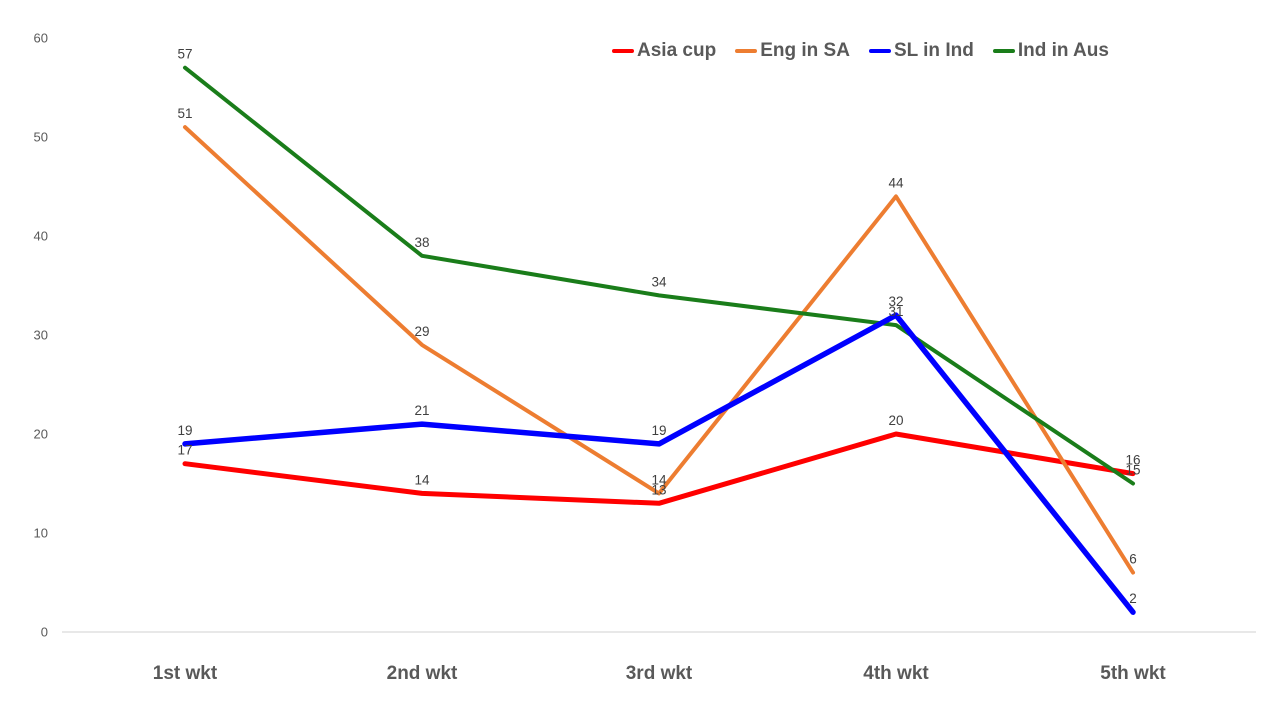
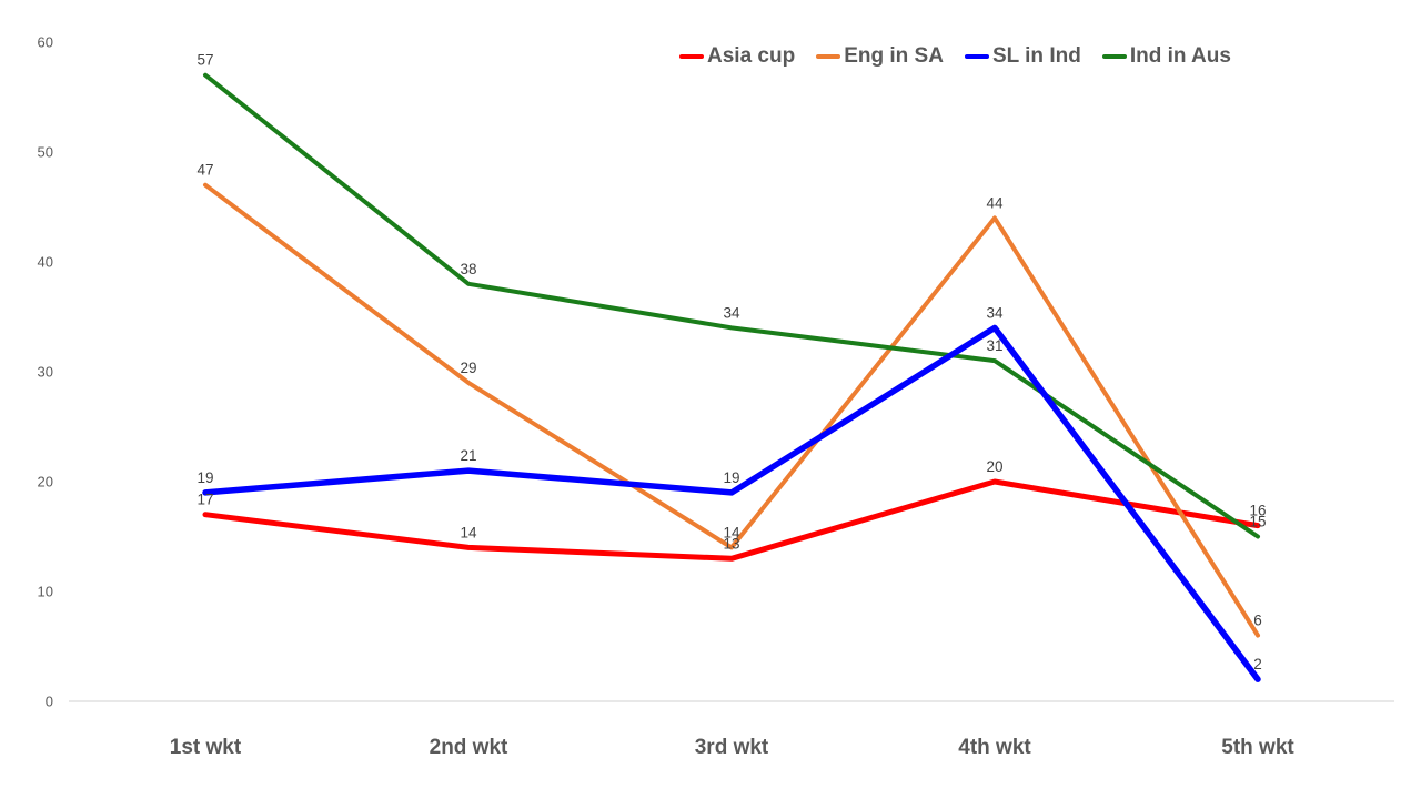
Eng in SA/1st wkt: 51 -> 47
SL in Ind/4th wkt: 32 -> 34
